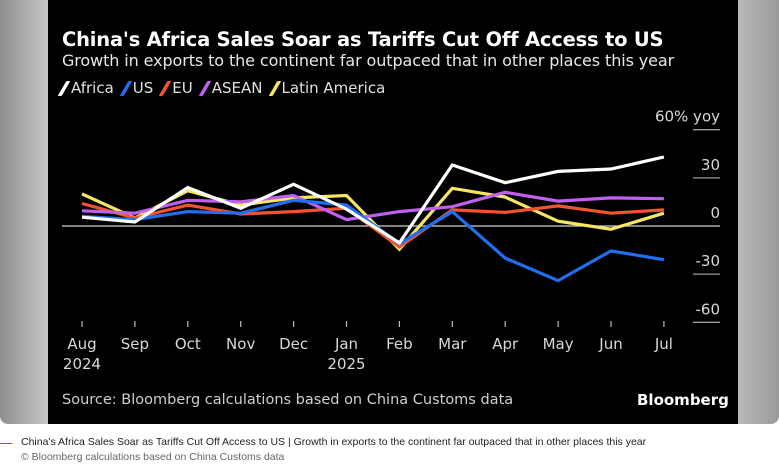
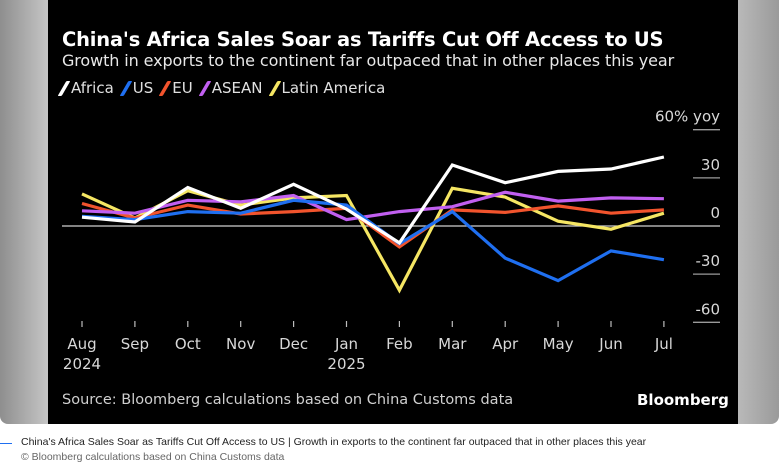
Latin America/Feb: -14 -> -40
